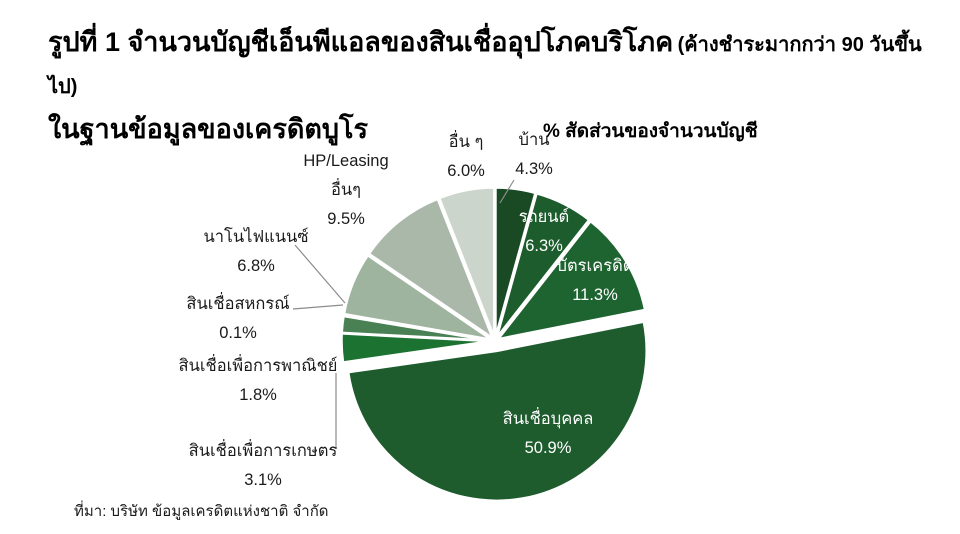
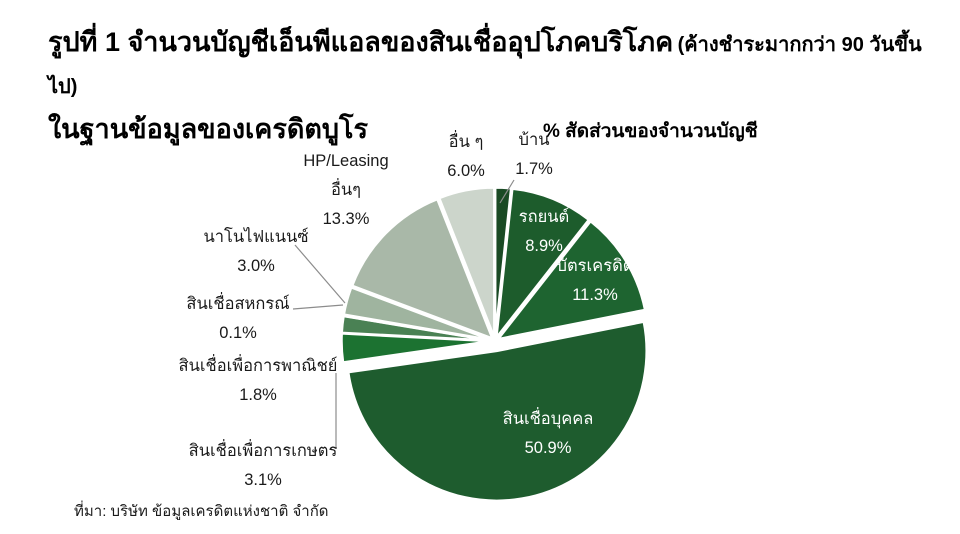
บ้าน: 4.3% -> 1.7%
รถยนต์: 6.3% -> 8.9%
นาโนไฟแนนซ์: 6.8% -> 3.0%
HP/Leasing อื่นๆ: 9.5% -> 13.3%
